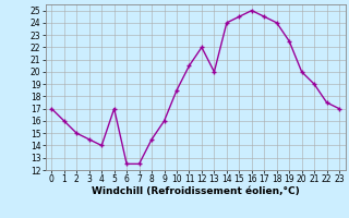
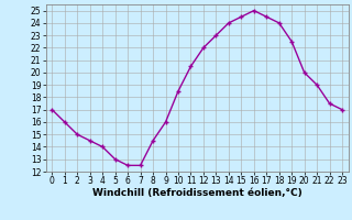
5: 17.0 -> 13.0
13: 20.0 -> 23.0
